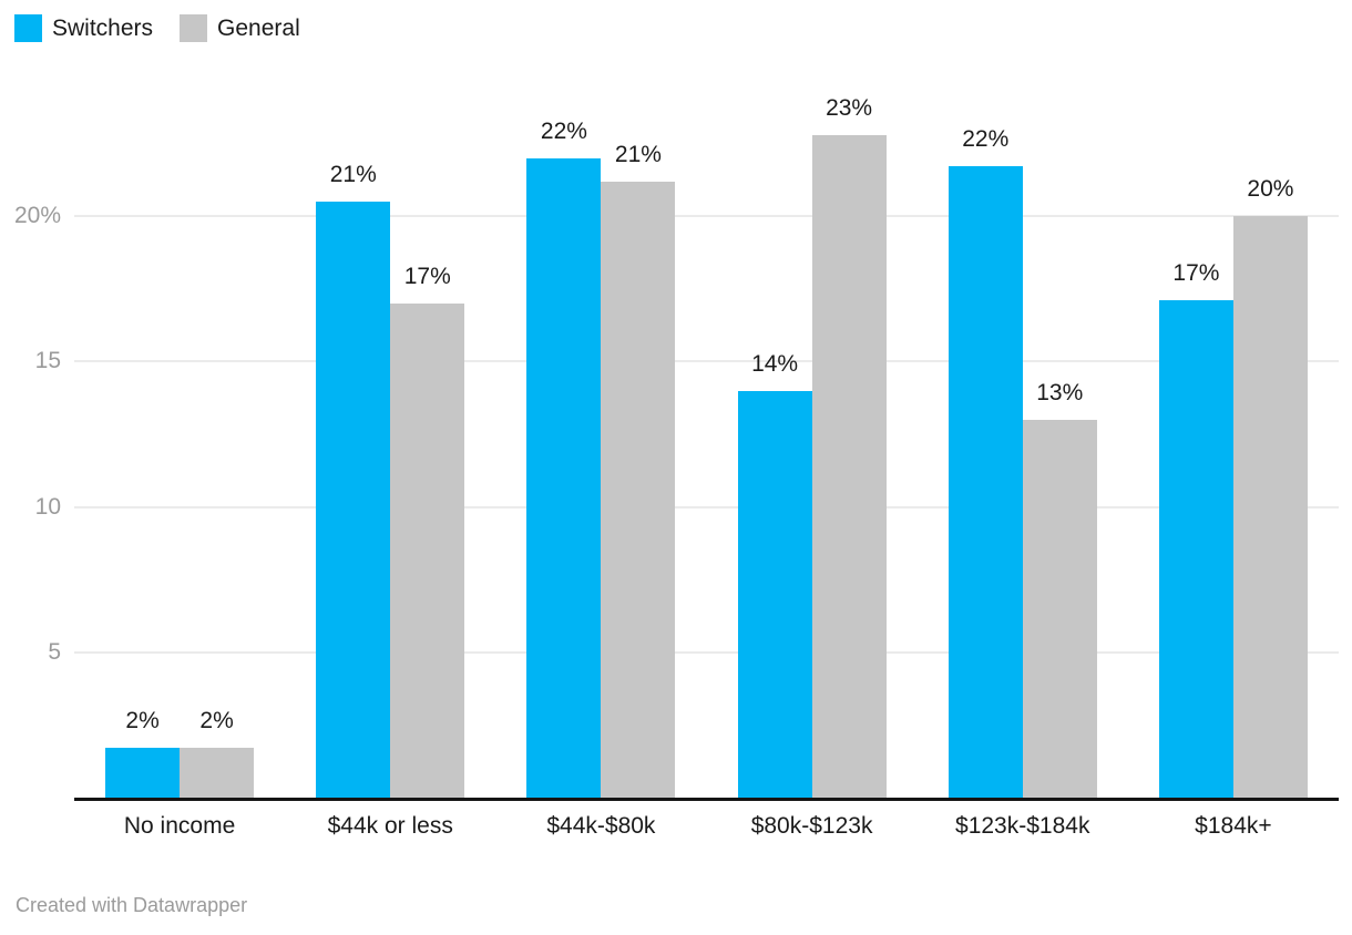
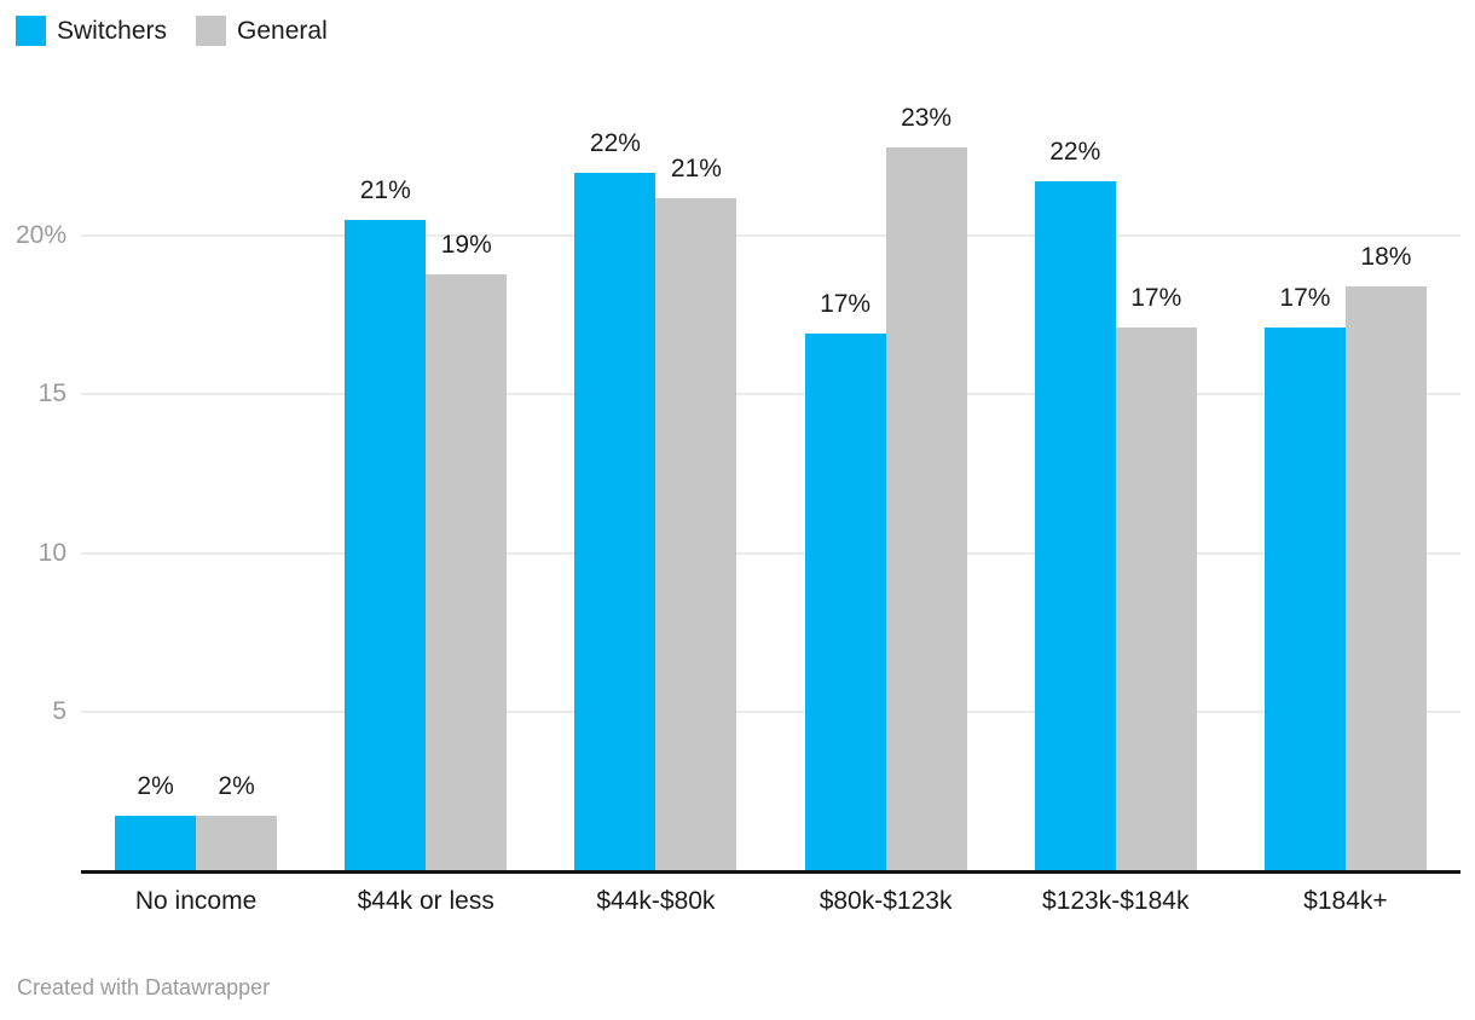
General/$44k or less: 17% -> 19%
Switchers/$80k-$123k: 14% -> 17%
General/$123k-$184k: 13% -> 17%
General/$184k+: 20% -> 18%
